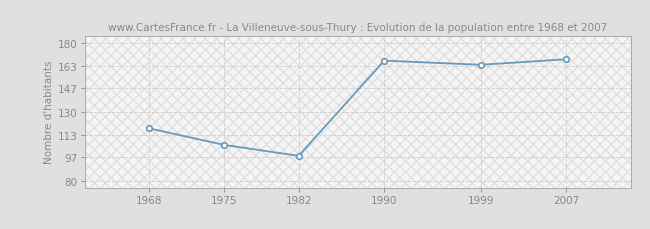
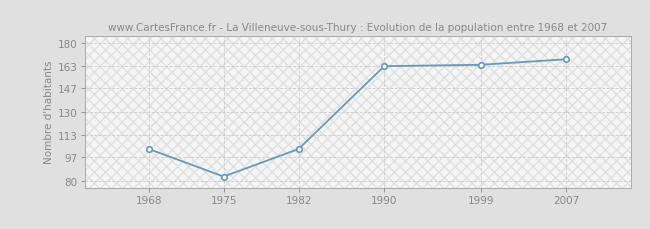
1968: 118 -> 103
1975: 106 -> 83
1982: 98 -> 103
1990: 167 -> 163
